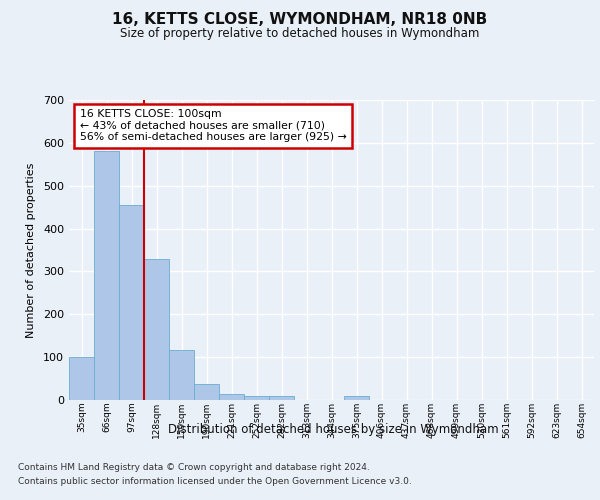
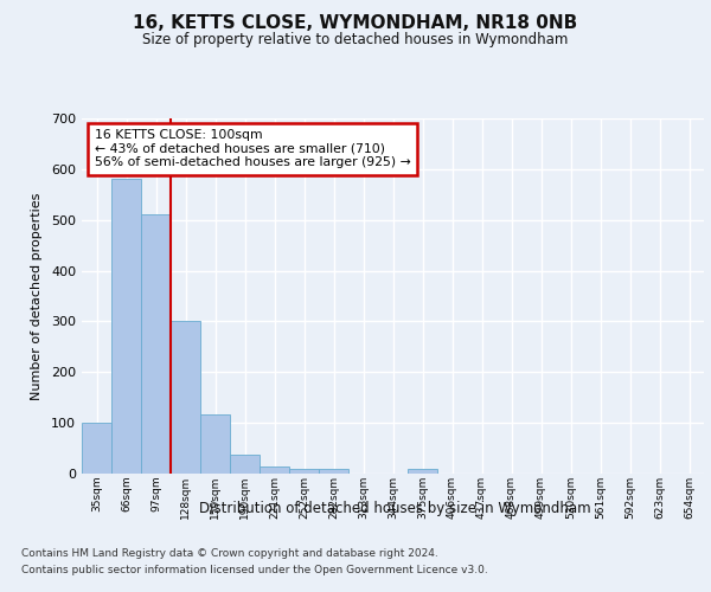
97sqm: 455 -> 510
128sqm: 330 -> 300
